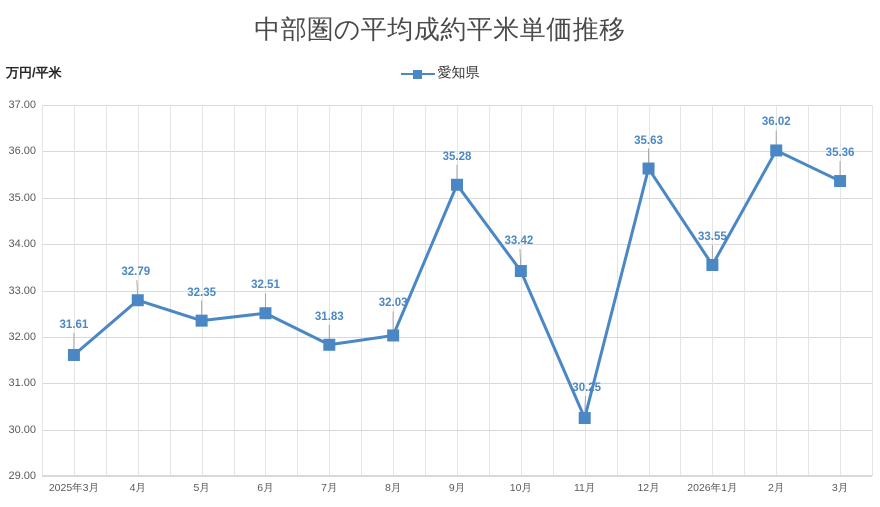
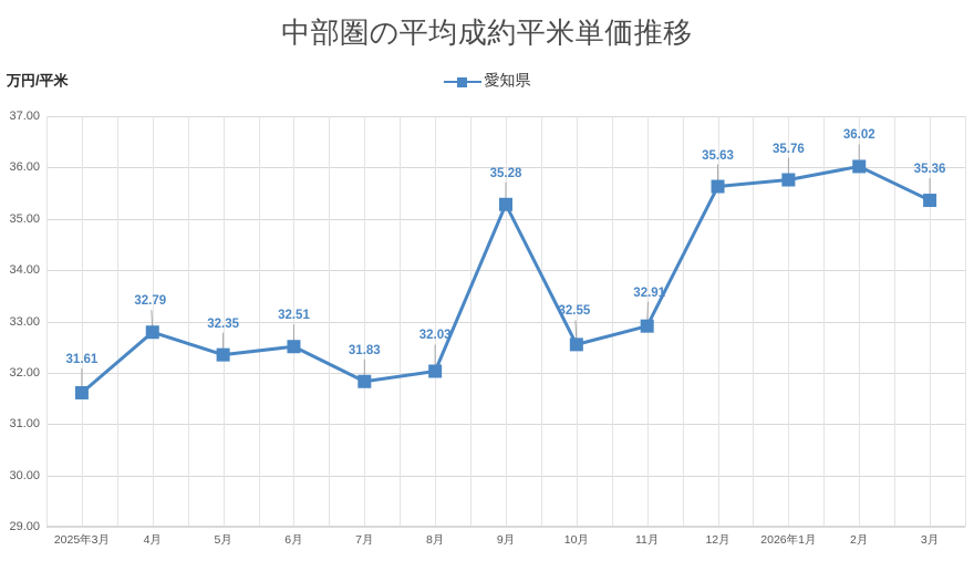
10月: 33.42 -> 32.55
11月: 30.25 -> 32.91
2026年1月: 33.55 -> 35.76
